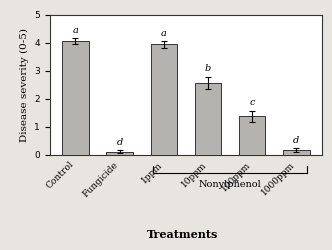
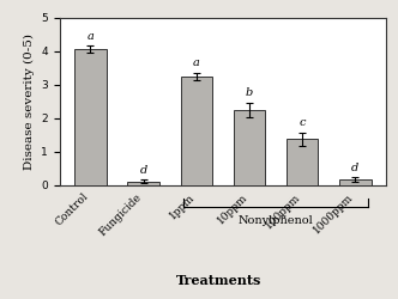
1ppm: 3.95 -> 3.25
10ppm: 2.58 -> 2.25
